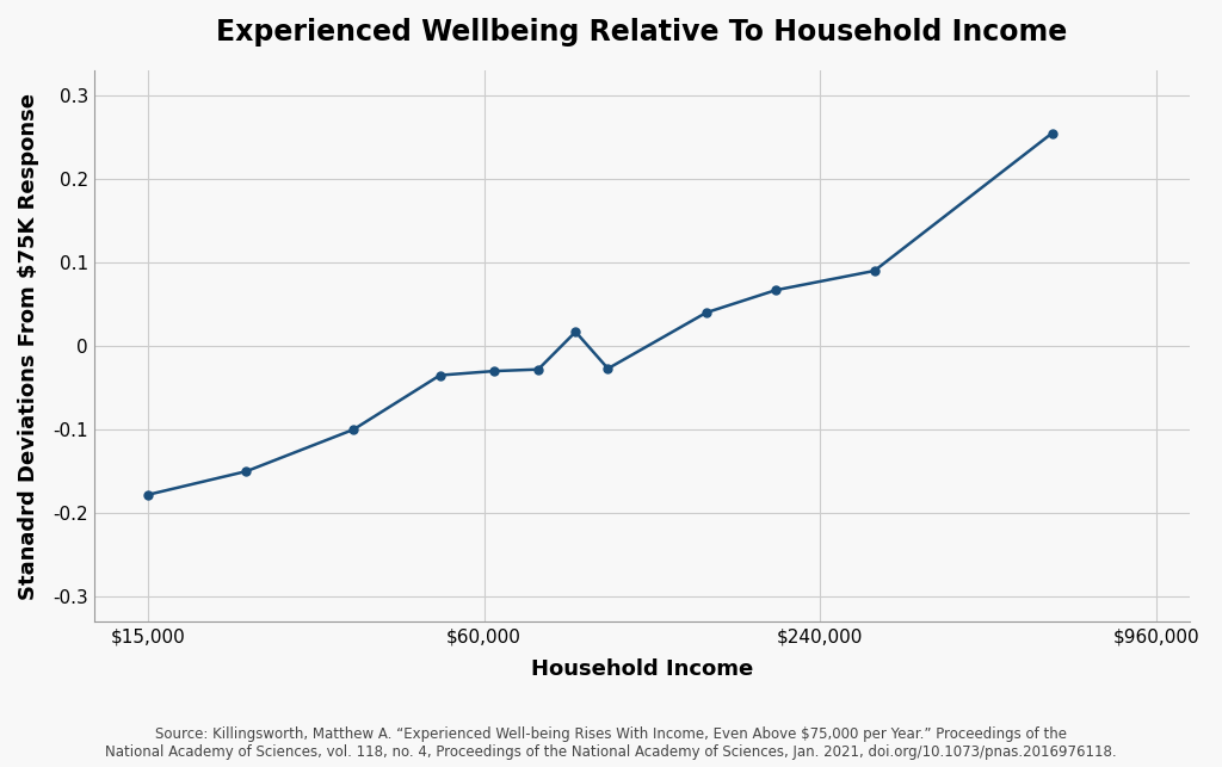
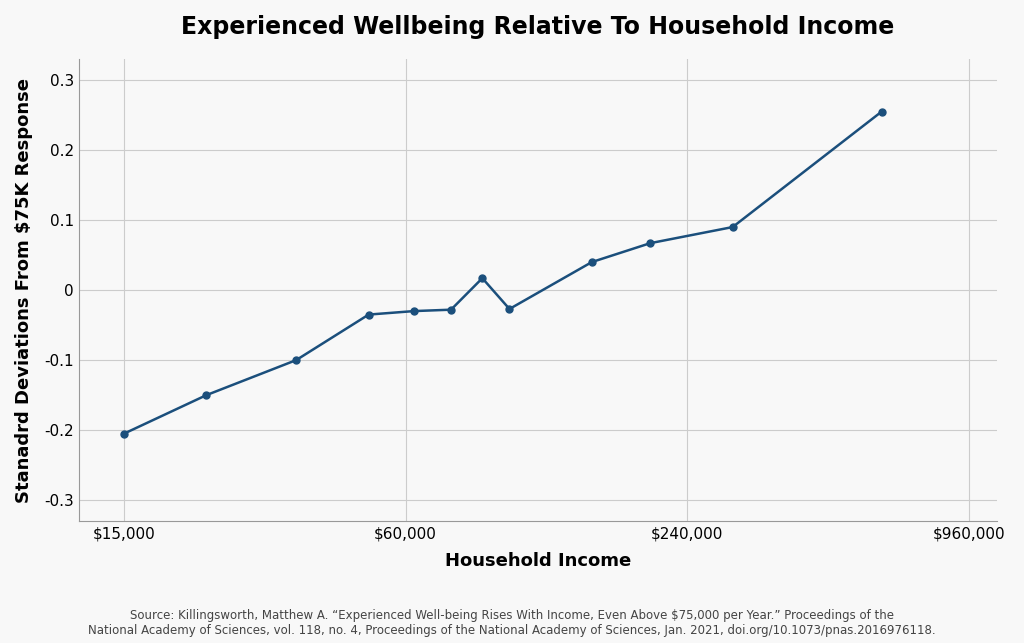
$15,000: -0.178 -> -0.205
